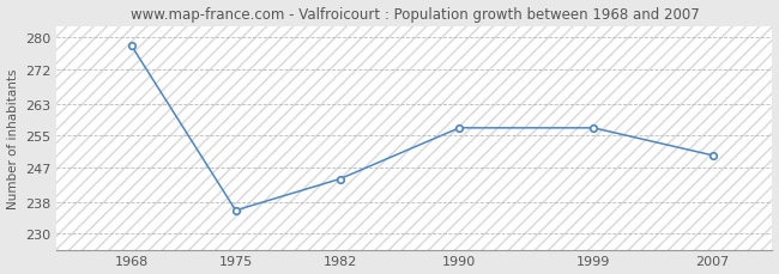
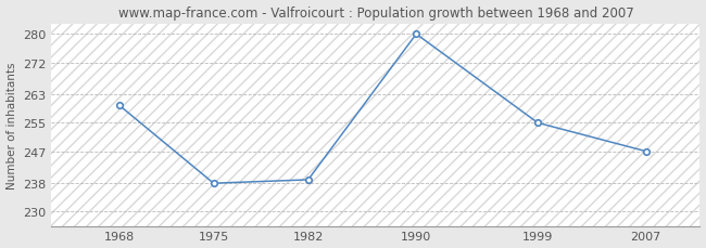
1968: 278 -> 260
1975: 236 -> 238
1982: 244 -> 239
1990: 257 -> 280
1999: 257 -> 255
2007: 250 -> 247
